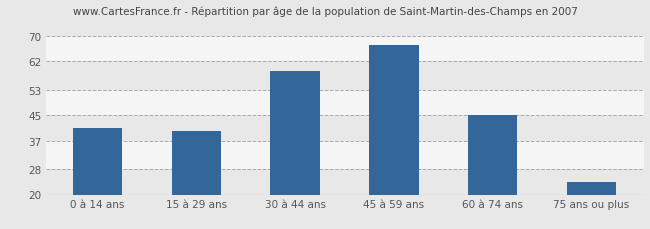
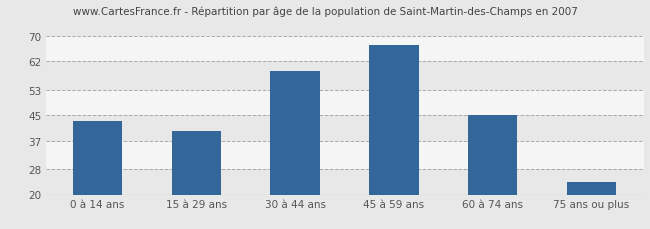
0 à 14 ans: 41 -> 43
